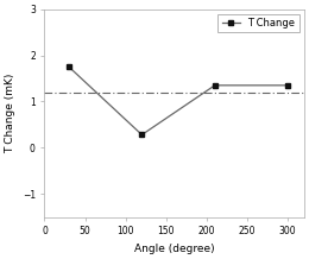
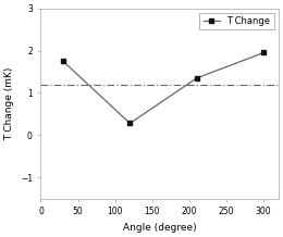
300: 1.35 -> 1.95
